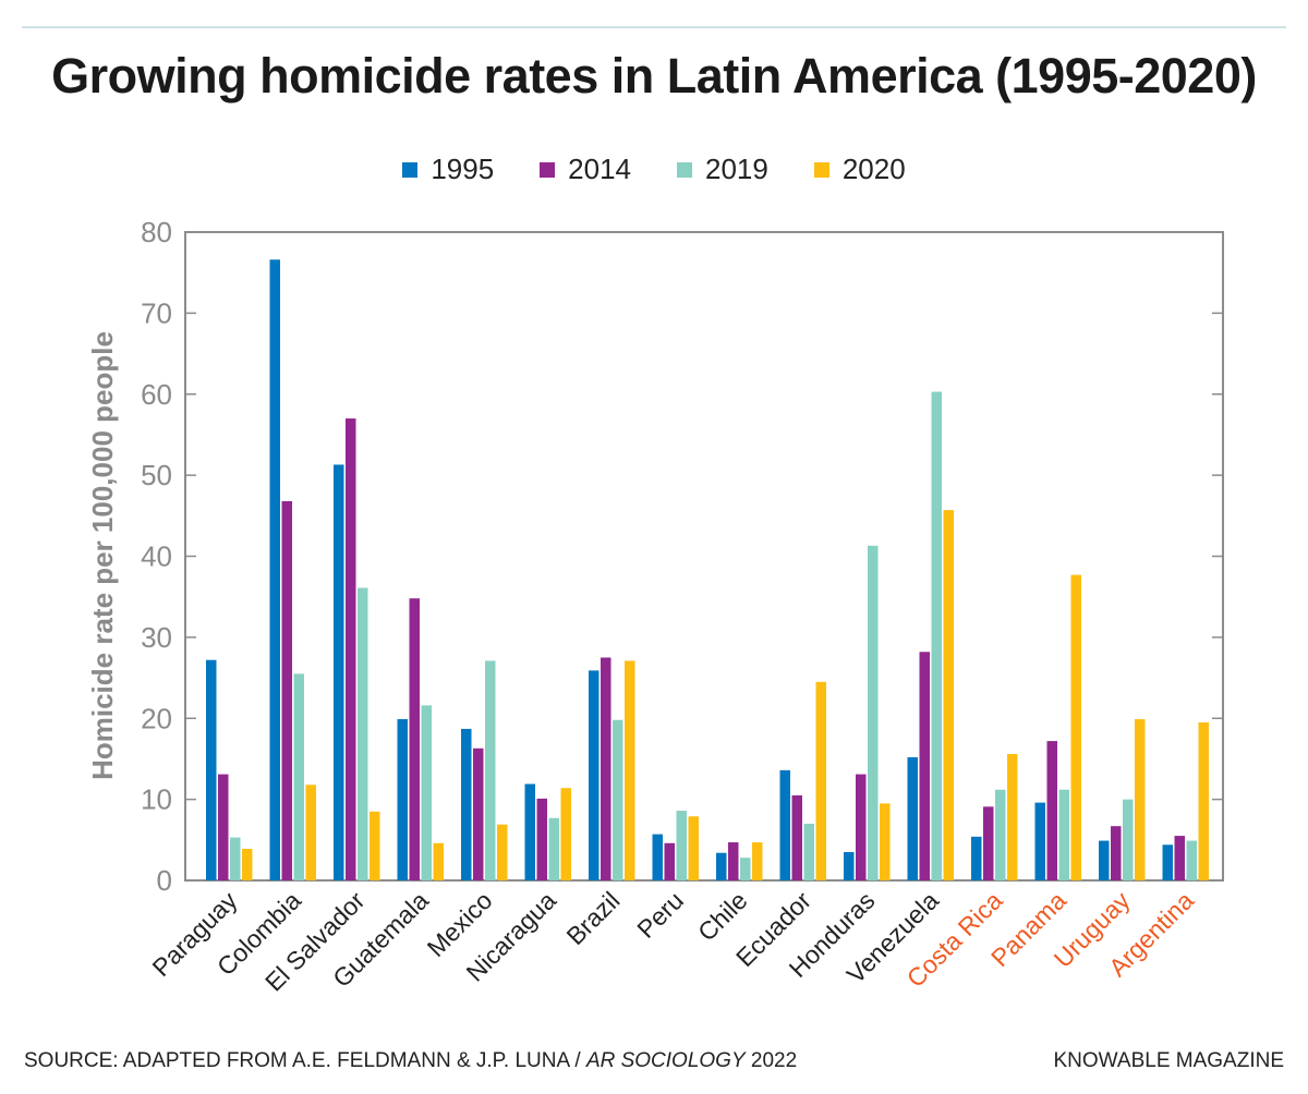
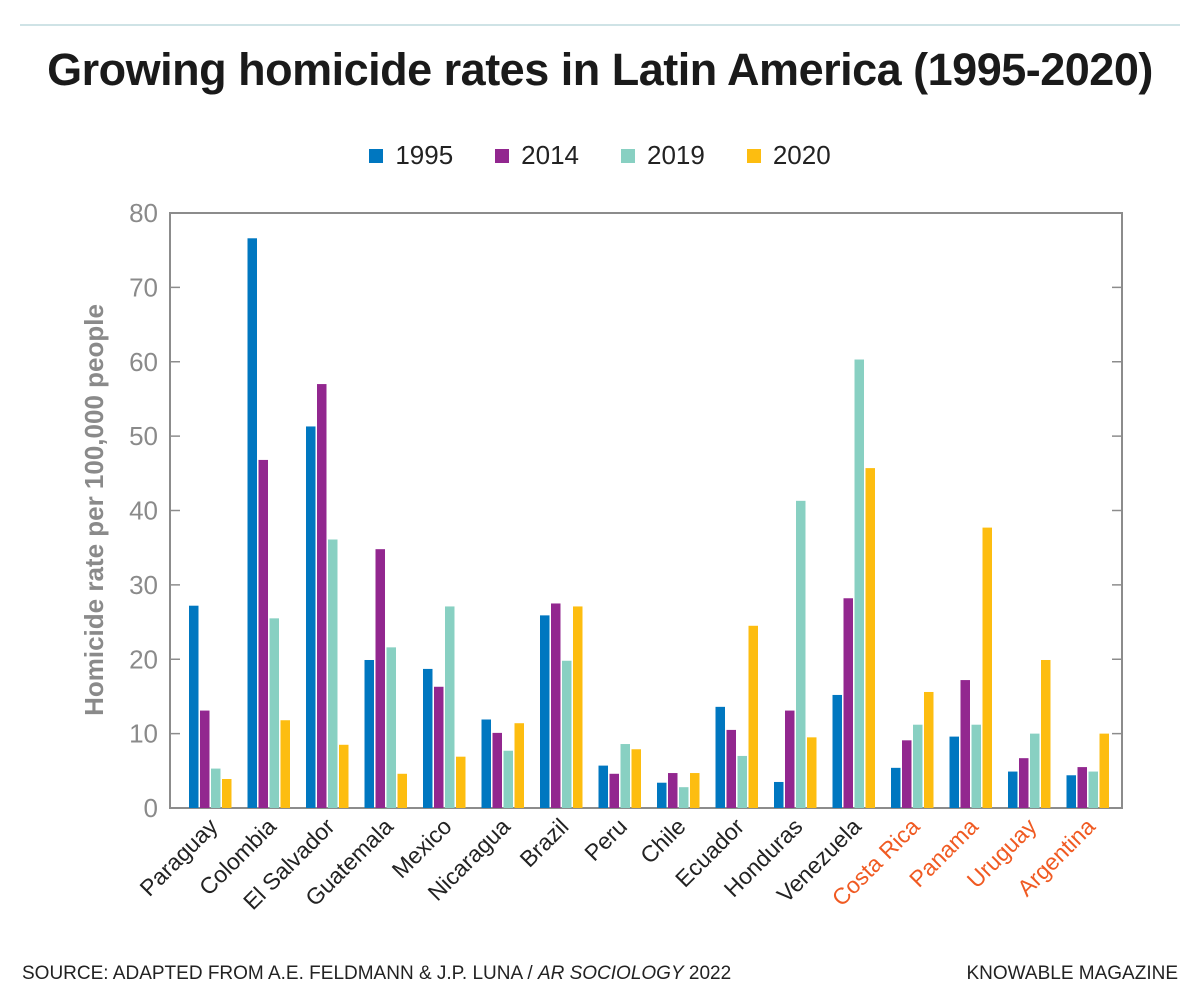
2020/Argentina: 20 -> 10
